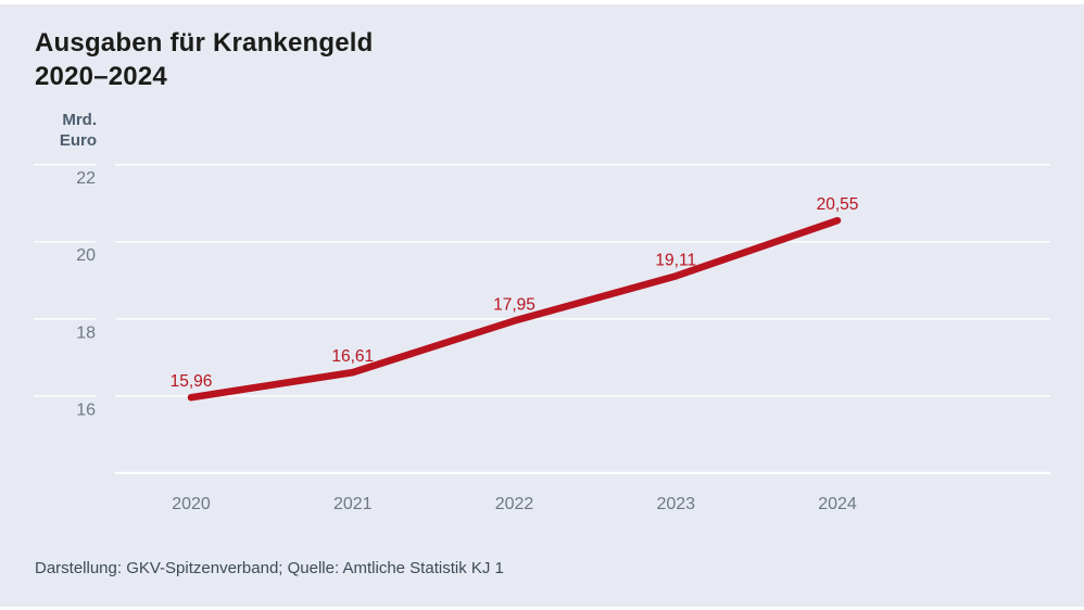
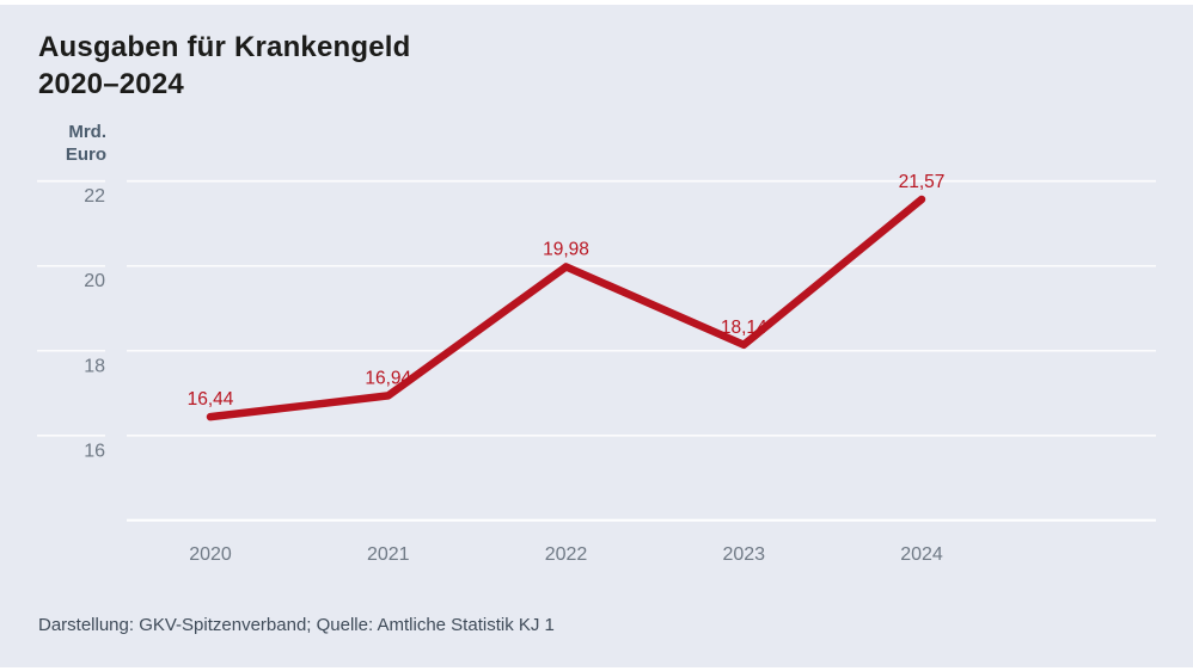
2020: 15,96 -> 16,44
2021: 16,61 -> 16,94
2022: 17,95 -> 19,98
2023: 19,11 -> 18,14
2024: 20,55 -> 21,57
